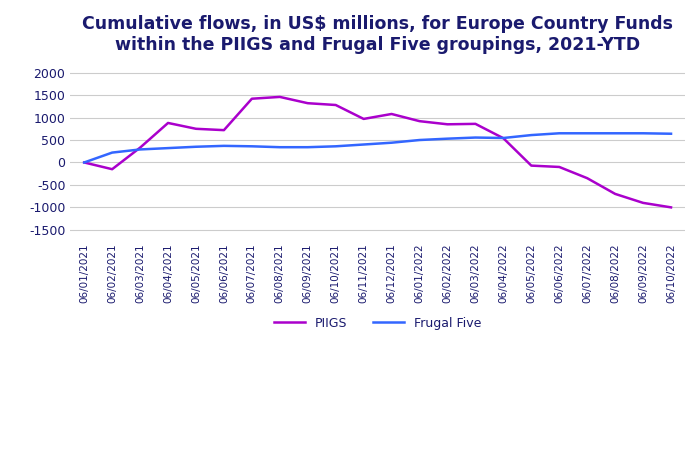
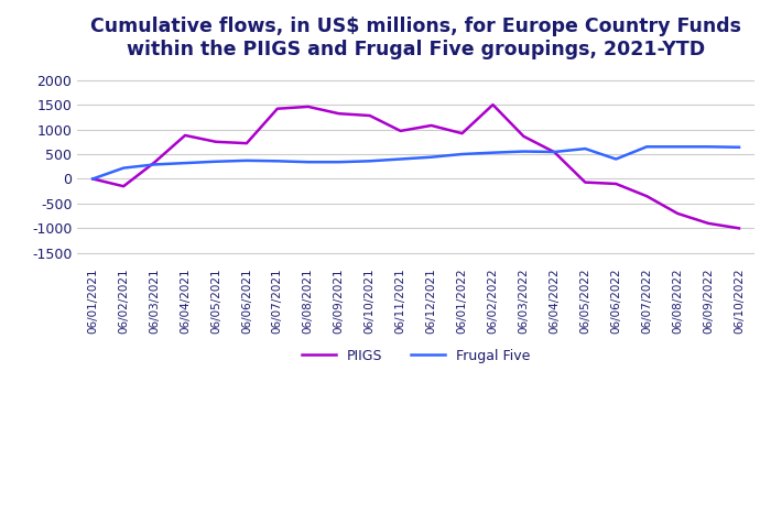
PIIGS/06/02/2022: 850 -> 1500
Frugal Five/06/06/2022: 650 -> 400
